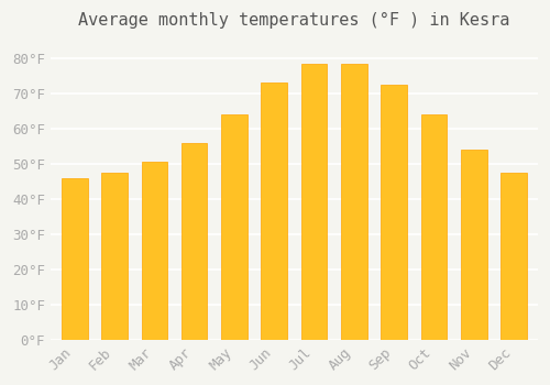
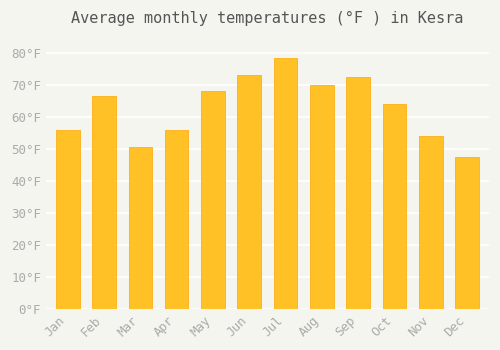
Jan: 46.0°F -> 56.0°F
Feb: 47.5°F -> 66.5°F
May: 64.0°F -> 68.0°F
Aug: 78.5°F -> 70.0°F
